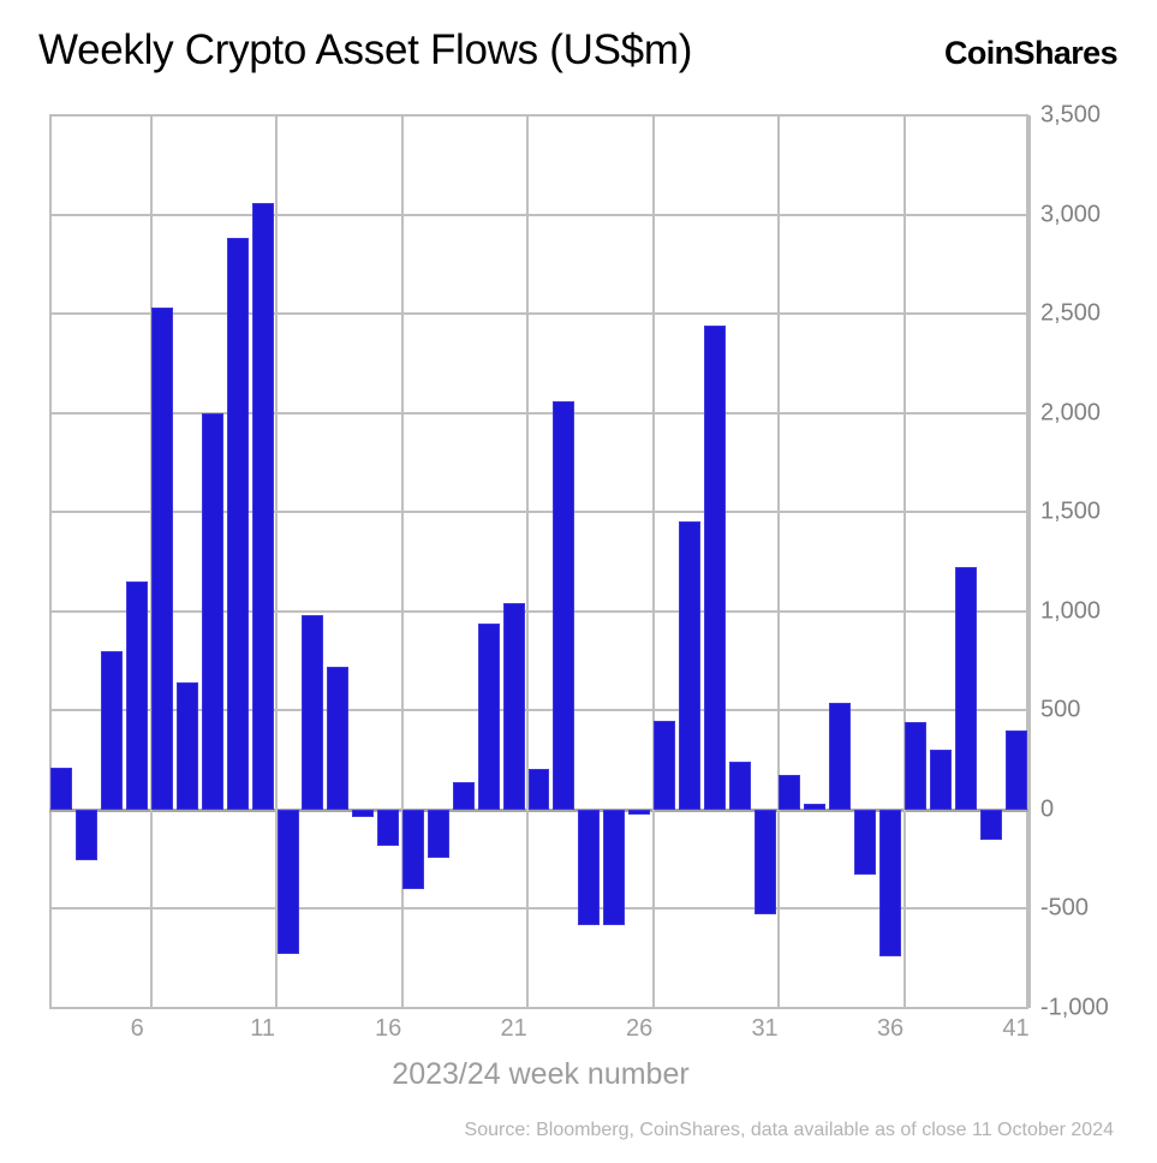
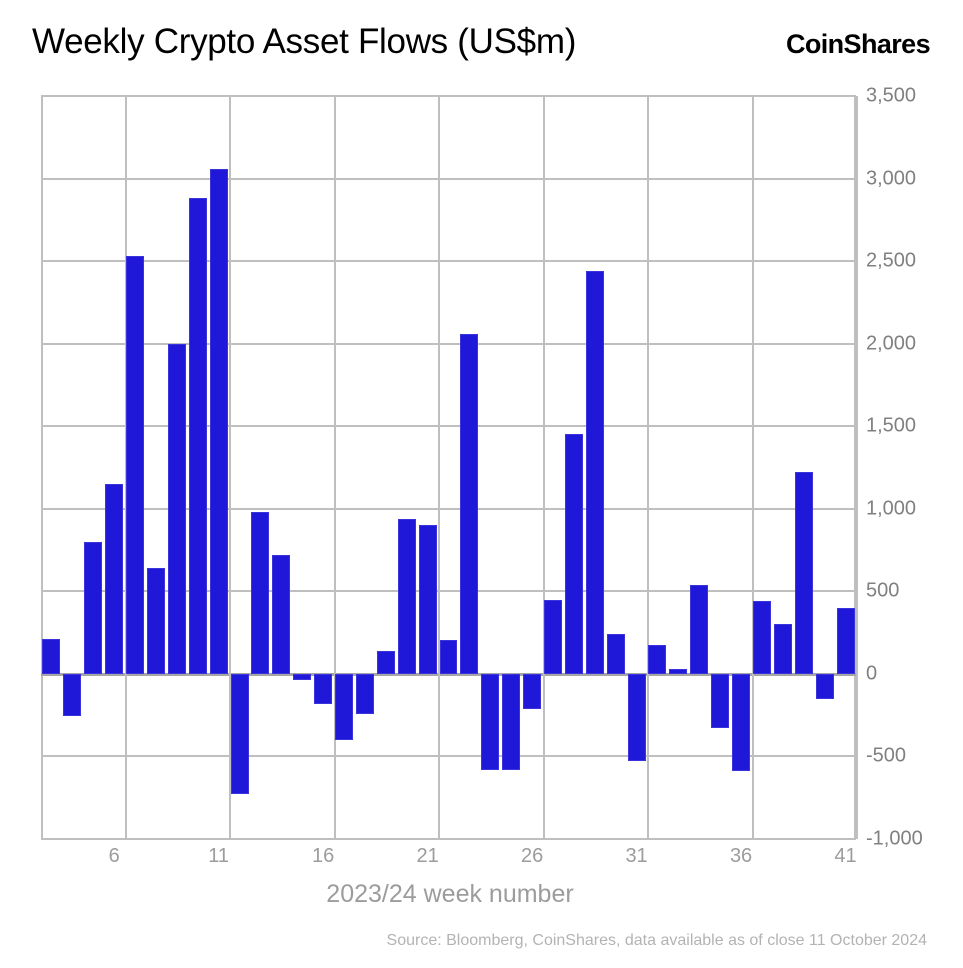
21: 1040 -> 900
26: -20 -> -210
36: -740 -> -590
